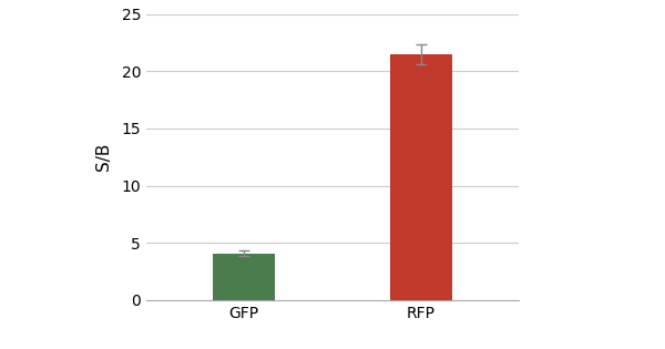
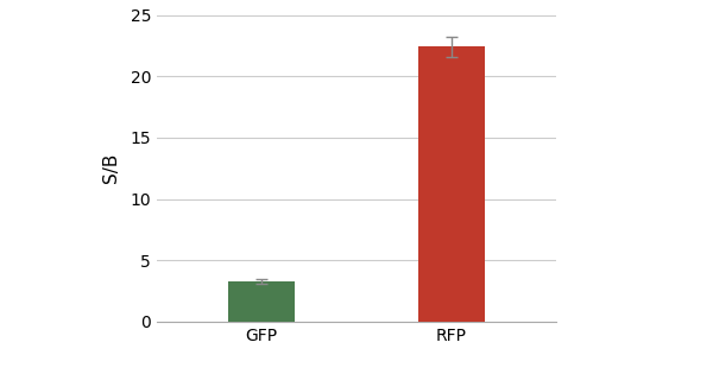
GFP: 4.1 -> 3.3
RFP: 21.5 -> 22.4
